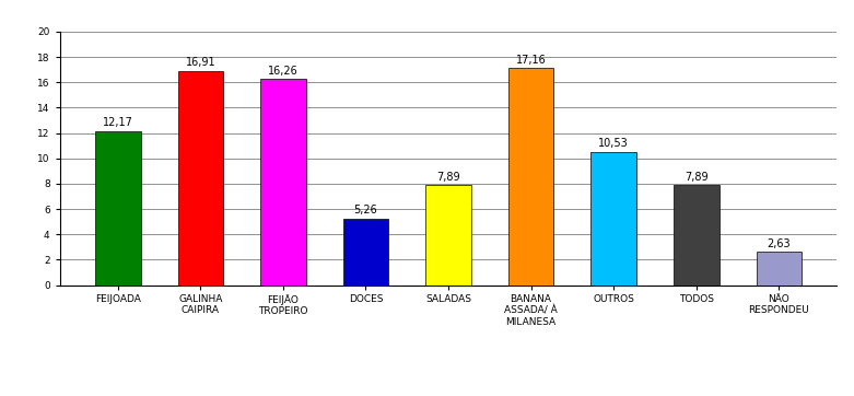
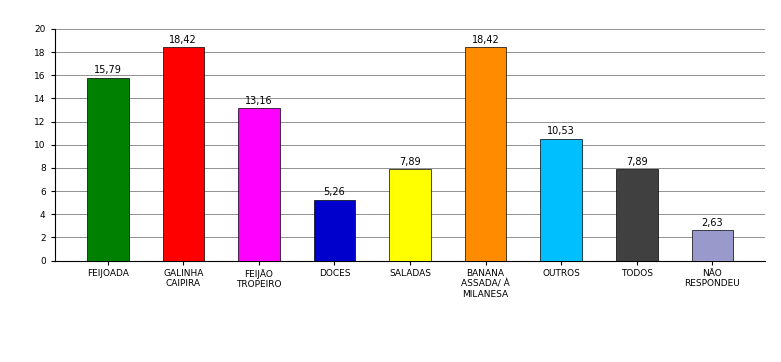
FEIJOADA: 12,17 -> 15,79
GALINHA CAIPIRA: 16,91 -> 18,42
FEIJÃO TROPEIRO: 16,26 -> 13,16
BANANA ASSADA/ À MILANESA: 17,16 -> 18,42
